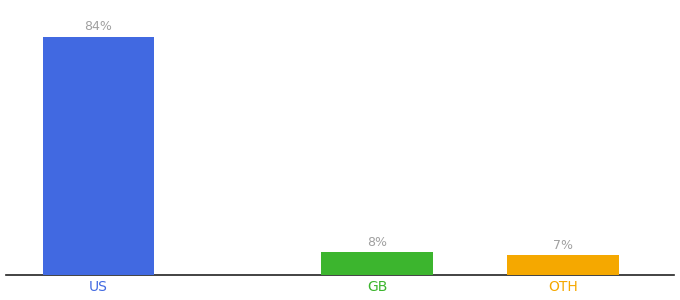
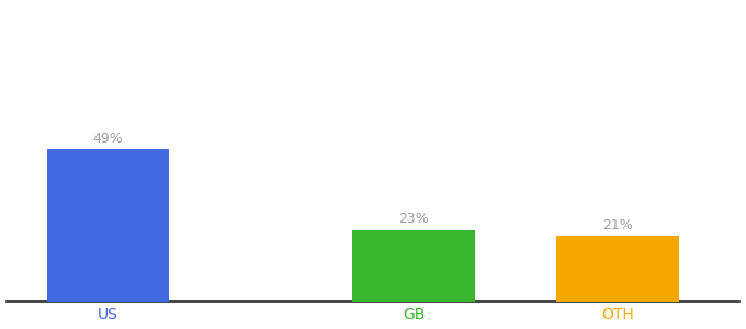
US: 84% -> 49%
GB: 8% -> 23%
OTH: 7% -> 21%
